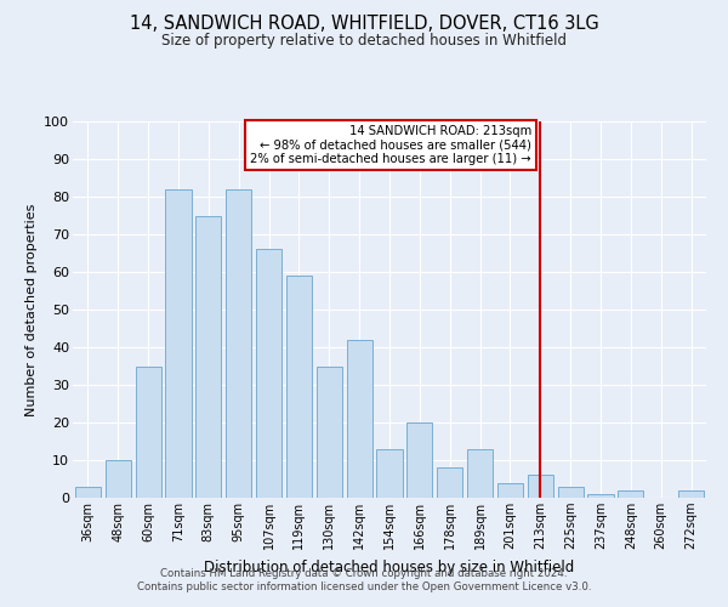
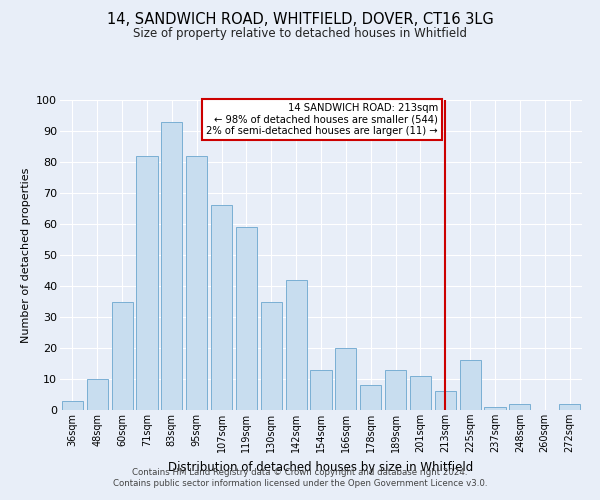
83sqm: 75 -> 93
201sqm: 4 -> 11
225sqm: 3 -> 16
